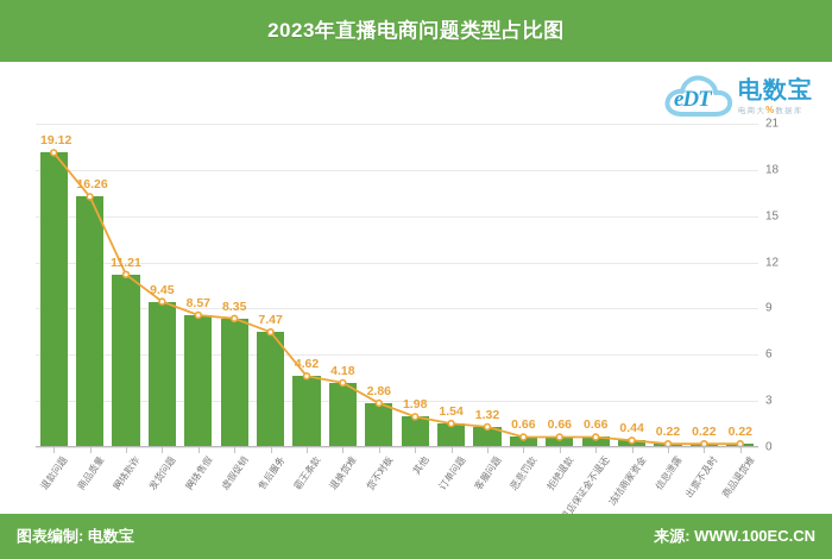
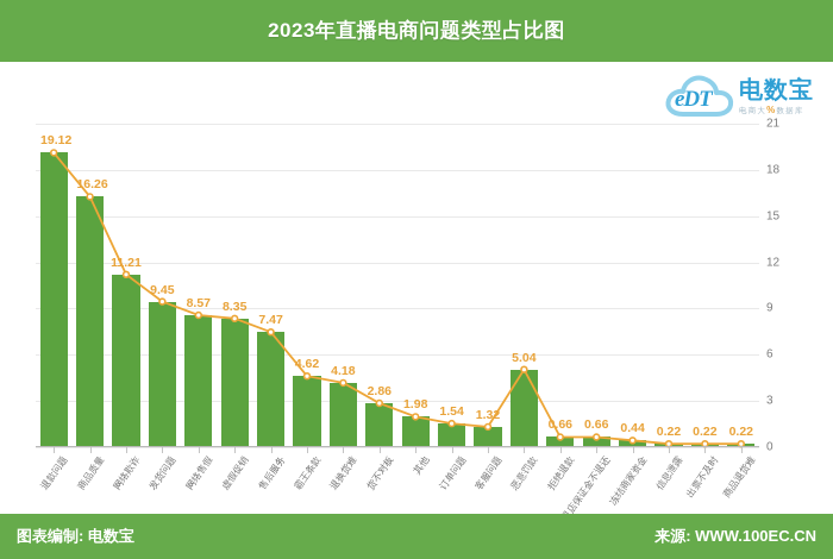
恶意罚款: 0.66 -> 5.04
